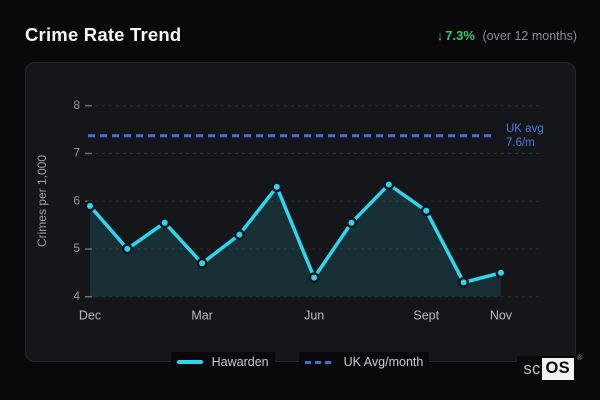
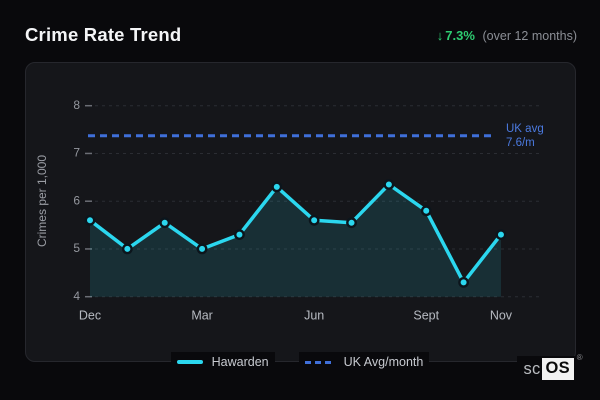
Dec: 5.9 -> 5.6
Mar: 4.7 -> 5.0
Jun: 4.4 -> 5.6
Nov: 4.5 -> 5.3
